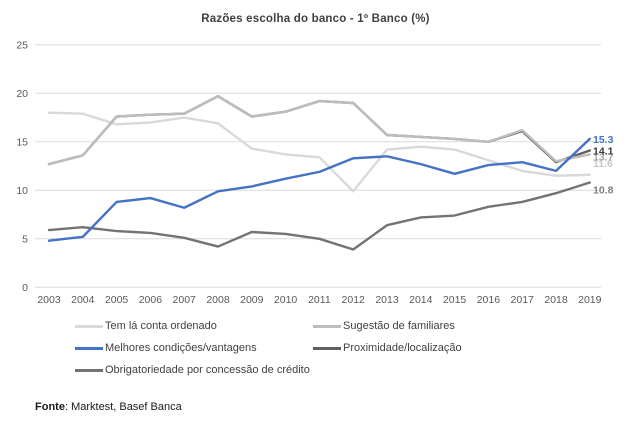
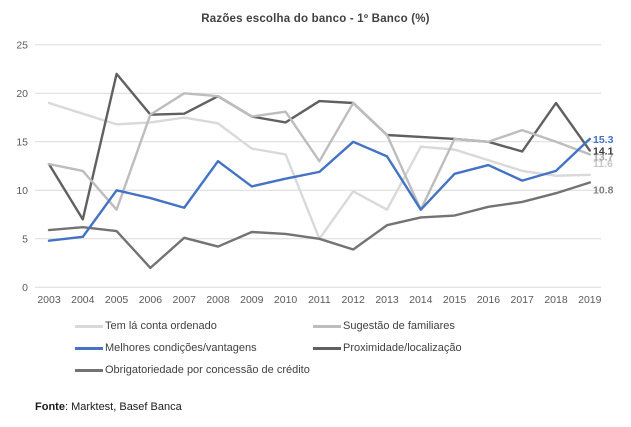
Tem lá conta ordenado/2003: 18 -> 19
Sugestão de familiares/2004: 14 -> 12
Proximidade/localização/2004: 14 -> 7
Sugestão de familiares/2005: 18 -> 8
Melhores condições/vantagens/2005: 9 -> 10
Proximidade/localização/2005: 18 -> 22
Obrigatoriedade por concessão de crédito/2006: 6 -> 2
Sugestão de familiares/2007: 18 -> 20
Melhores condições/vantagens/2008: 10 -> 13
Proximidade/localização/2010: 18 -> 17
Tem lá conta ordenado/2011: 13 -> 5
Sugestão de familiares/2011: 19 -> 13
Melhores condições/vantagens/2012: 13 -> 15
Tem lá conta ordenado/2013: 14 -> 8
Sugestão de familiares/2014: 16 -> 8
Melhores condições/vantagens/2014: 13 -> 8
Melhores condições/vantagens/2017: 13 -> 11
Proximidade/localização/2017: 16 -> 14
Sugestão de familiares/2018: 13 -> 15
Proximidade/localização/2018: 13 -> 19
